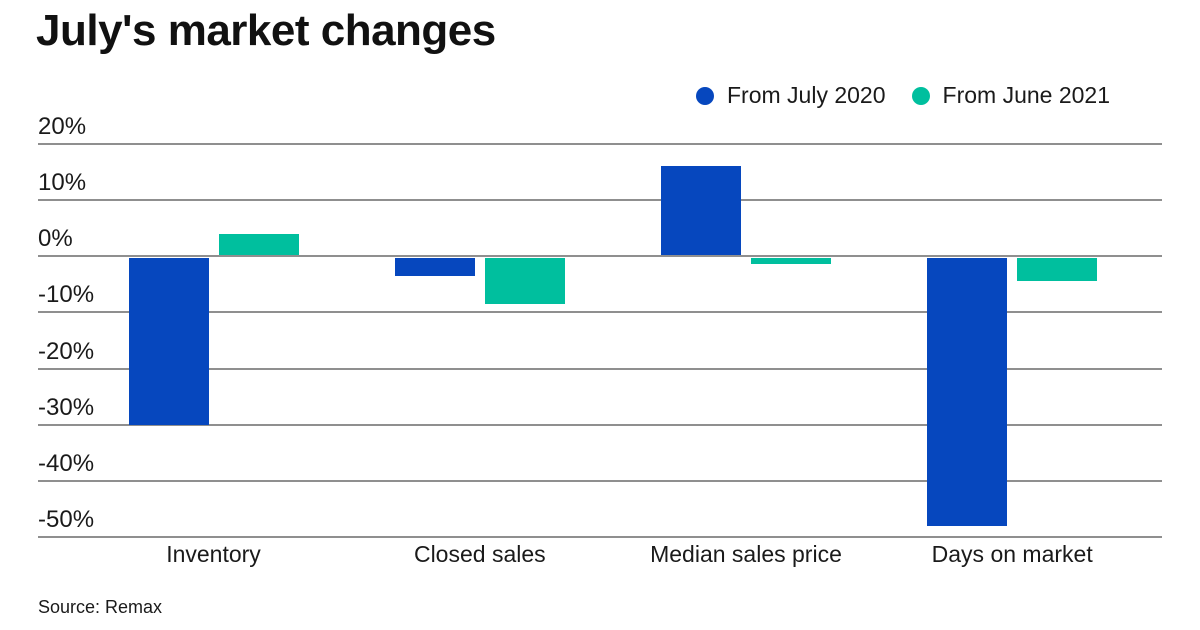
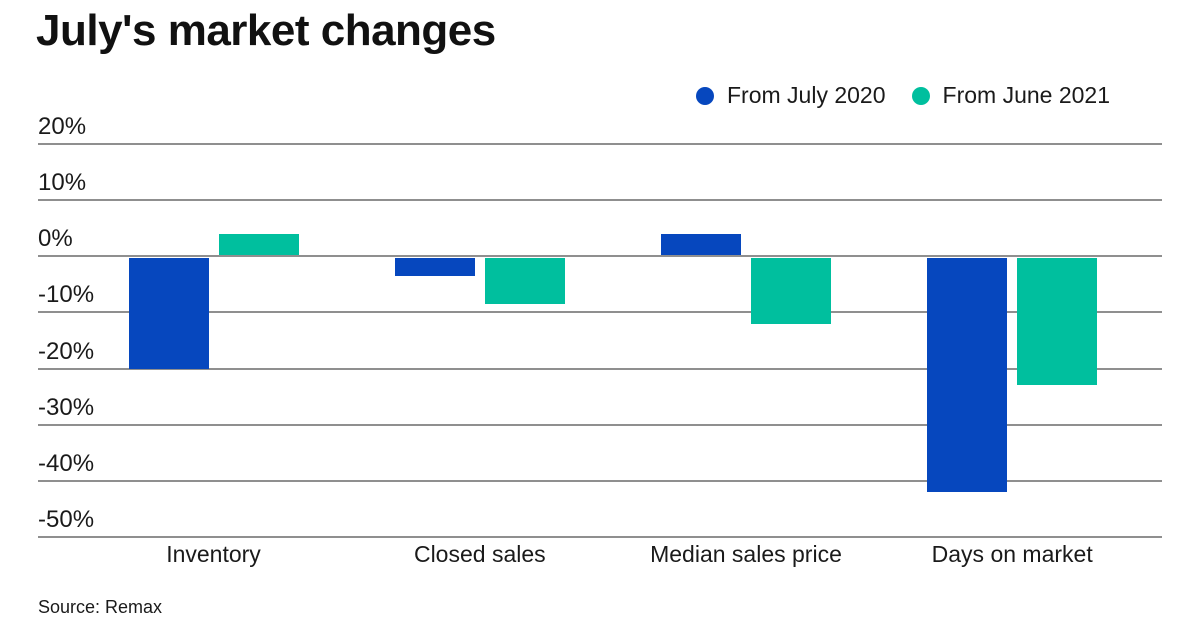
From July 2020/Inventory: -30% -> -20%
From July 2020/Median sales price: 16% -> 4%
From June 2021/Median sales price: -1% -> -12%
From July 2020/Days on market: -48% -> -42%
From June 2021/Days on market: -4% -> -23%
